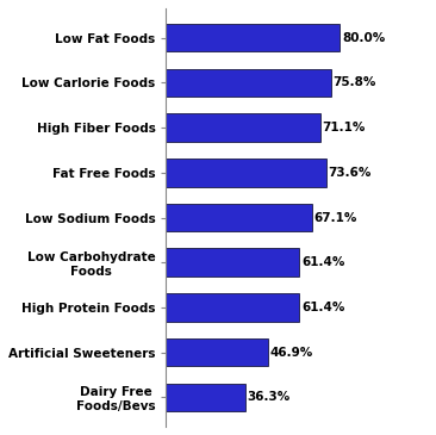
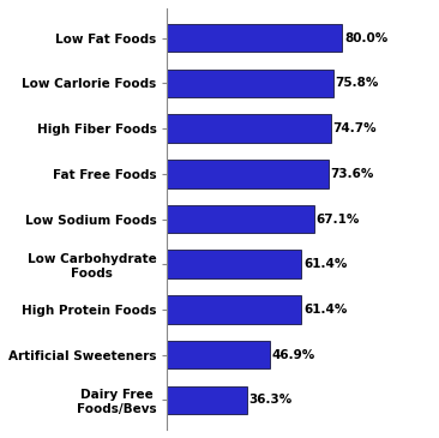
High Fiber Foods: 71.1% -> 74.7%
